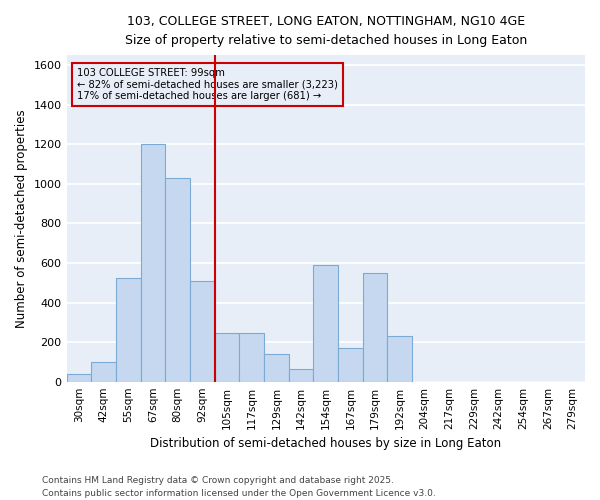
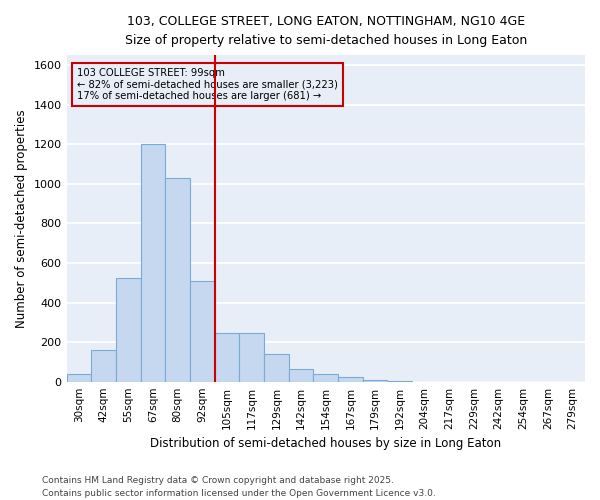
42sqm: 100 -> 160
154sqm: 590 -> 40
167sqm: 170 -> 20
179sqm: 550 -> 10
192sqm: 230 -> 0
